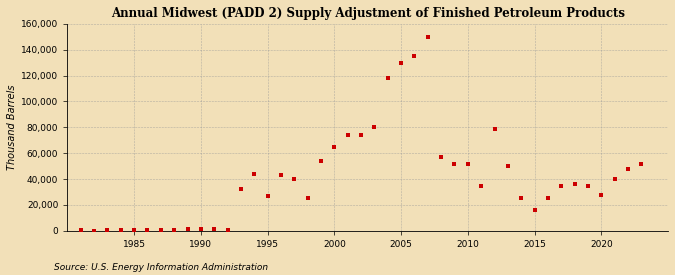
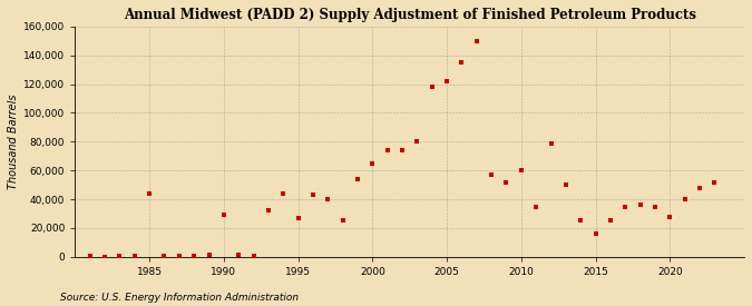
1985: 0 -> 44,000
1990: 1,000 -> 29,000
2005: 130,000 -> 122,000
2010: 52,000 -> 60,000
